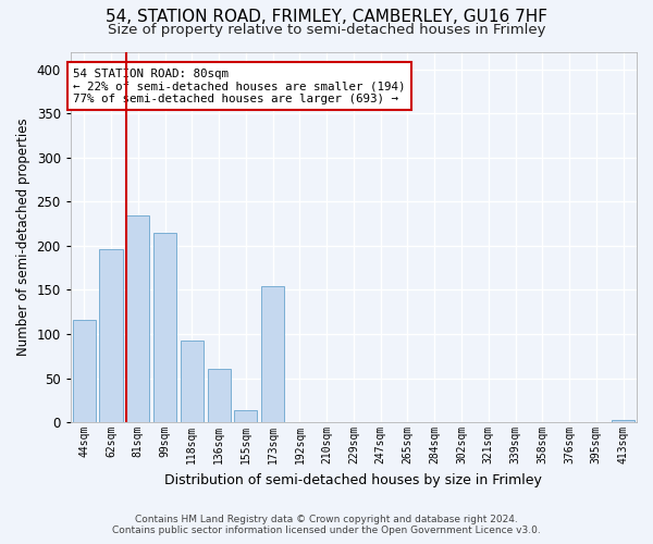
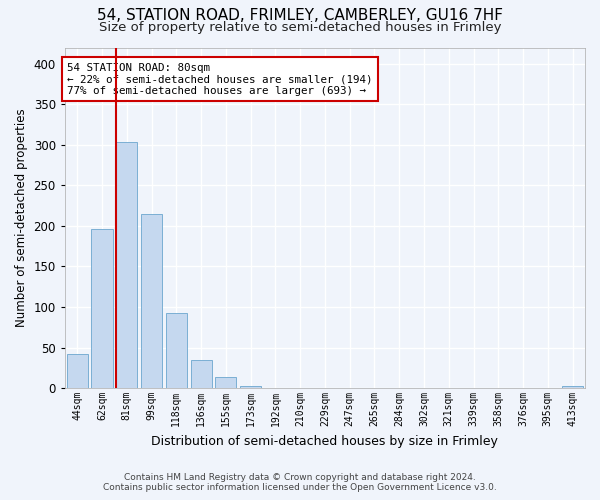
44sqm: 116 -> 42
81sqm: 234 -> 304
136sqm: 60 -> 35
173sqm: 154 -> 3
